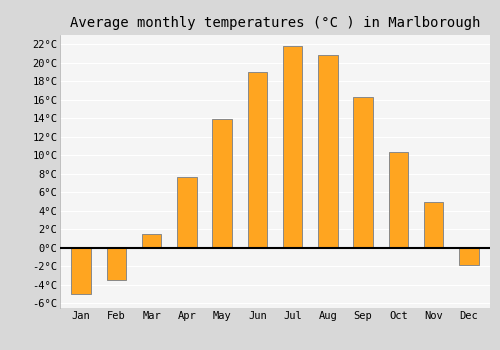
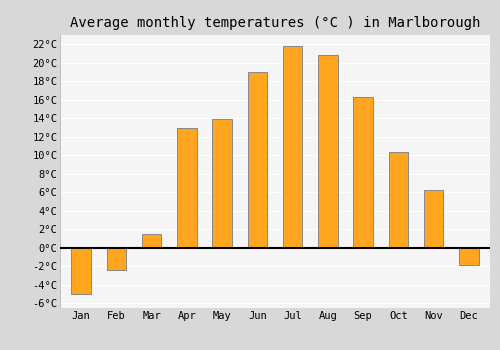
Feb: -3.5°C -> -2.4°C
Apr: 7.7°C -> 13.0°C
Nov: 5.0°C -> 6.2°C
